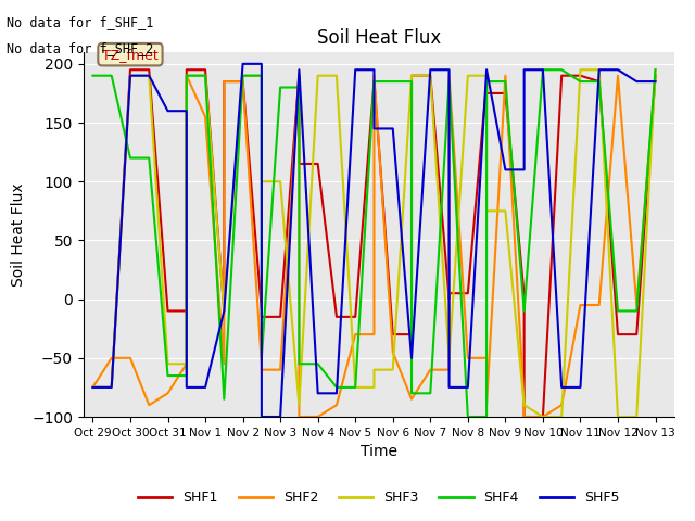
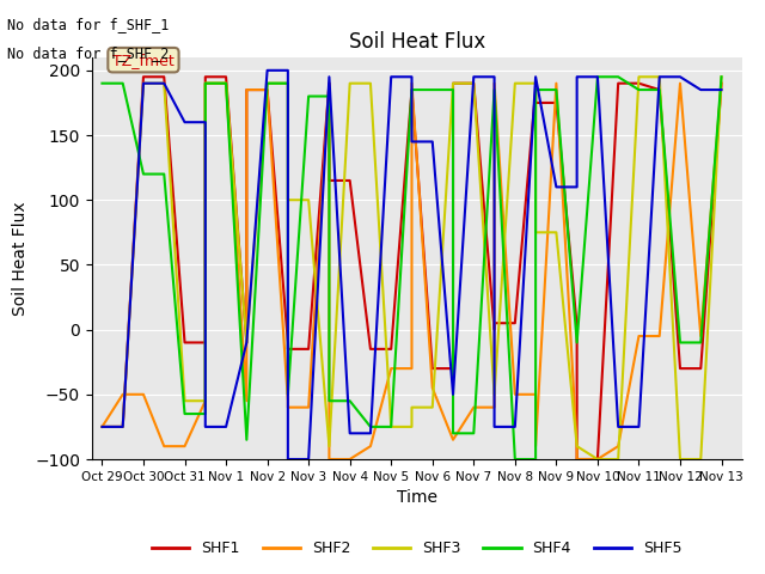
SHF2/Oct 31: -80 -> -90
SHF2/Nov 1: 155 -> 190
